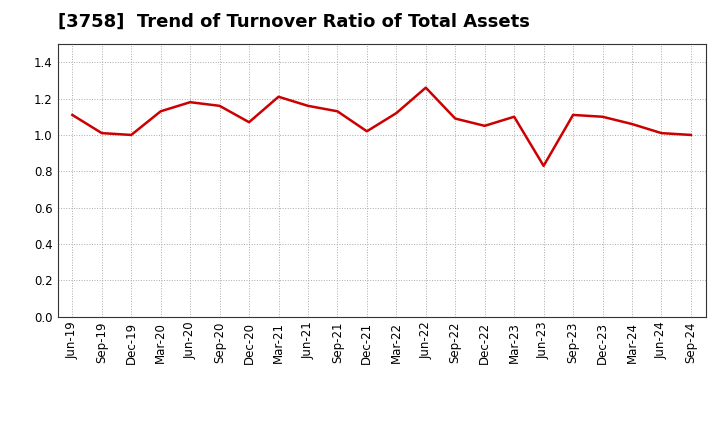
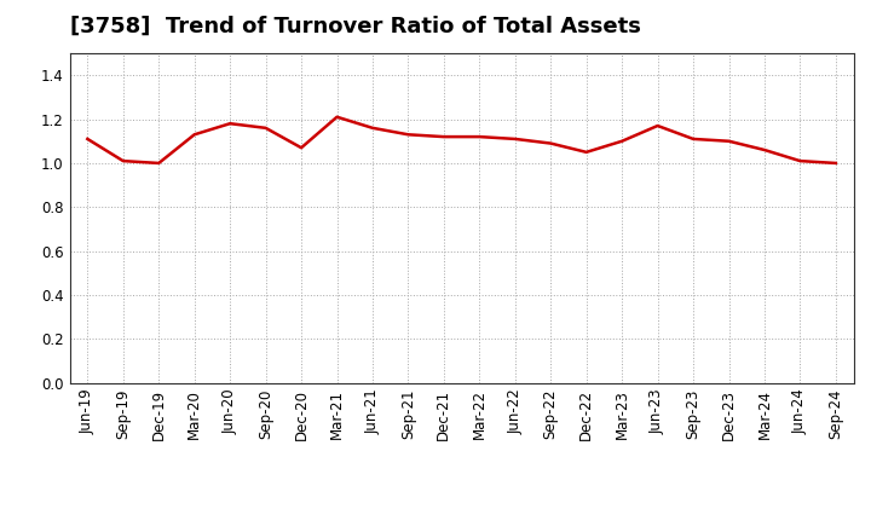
Dec-21: 1.02 -> 1.12
Jun-22: 1.26 -> 1.11
Jun-23: 0.83 -> 1.17
